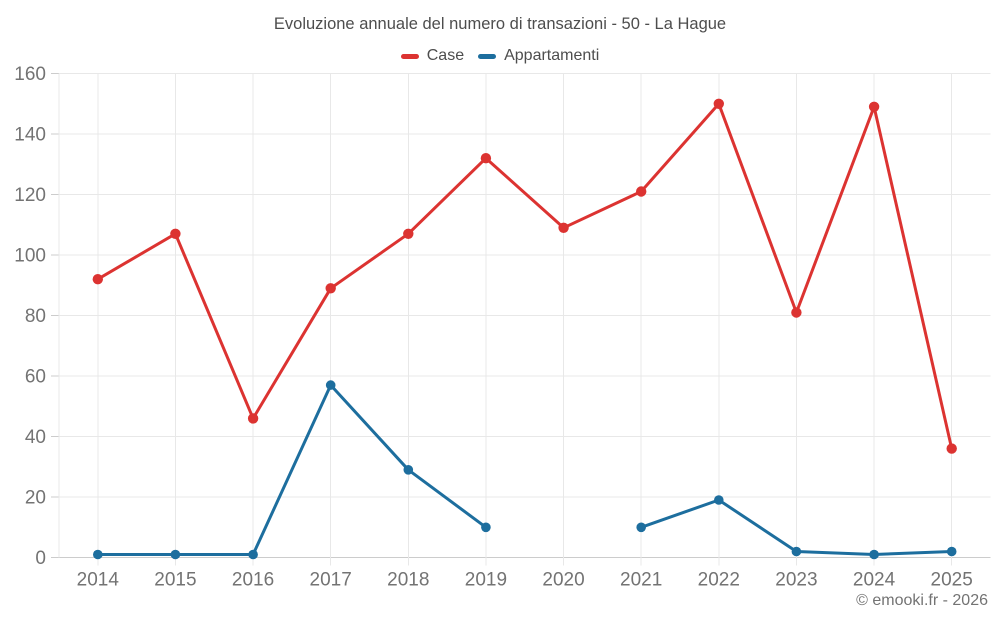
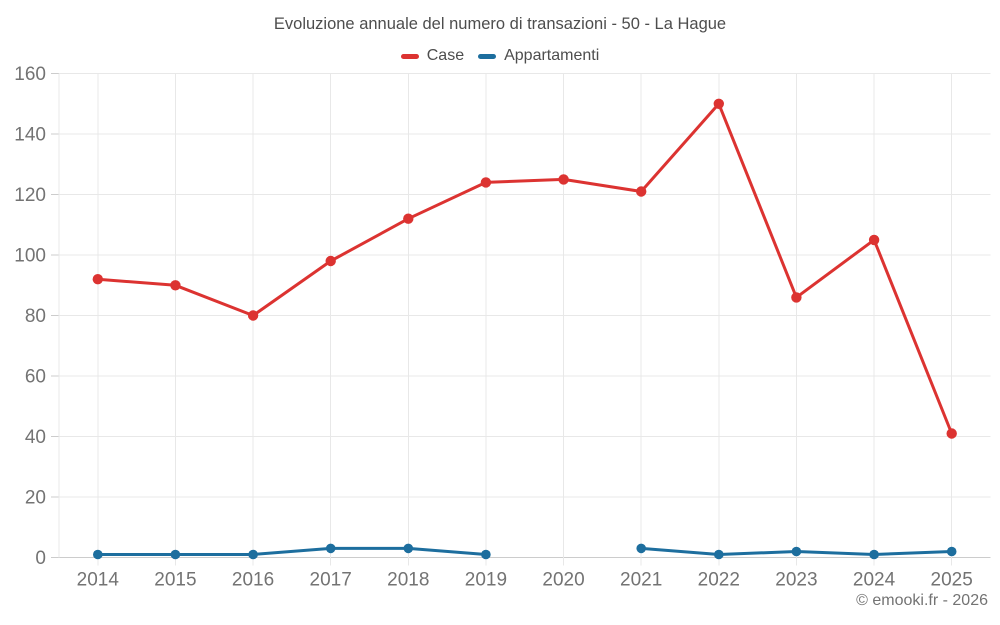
Case/2015: 107 -> 90
Case/2016: 46 -> 80
Case/2017: 89 -> 98
Appartamenti/2017: 57 -> 3
Case/2018: 107 -> 112
Appartamenti/2018: 29 -> 3
Case/2019: 132 -> 124
Appartamenti/2019: 10 -> 1
Case/2020: 109 -> 125
Appartamenti/2021: 10 -> 3
Appartamenti/2022: 19 -> 1
Case/2023: 81 -> 86
Case/2024: 149 -> 105
Case/2025: 36 -> 41
